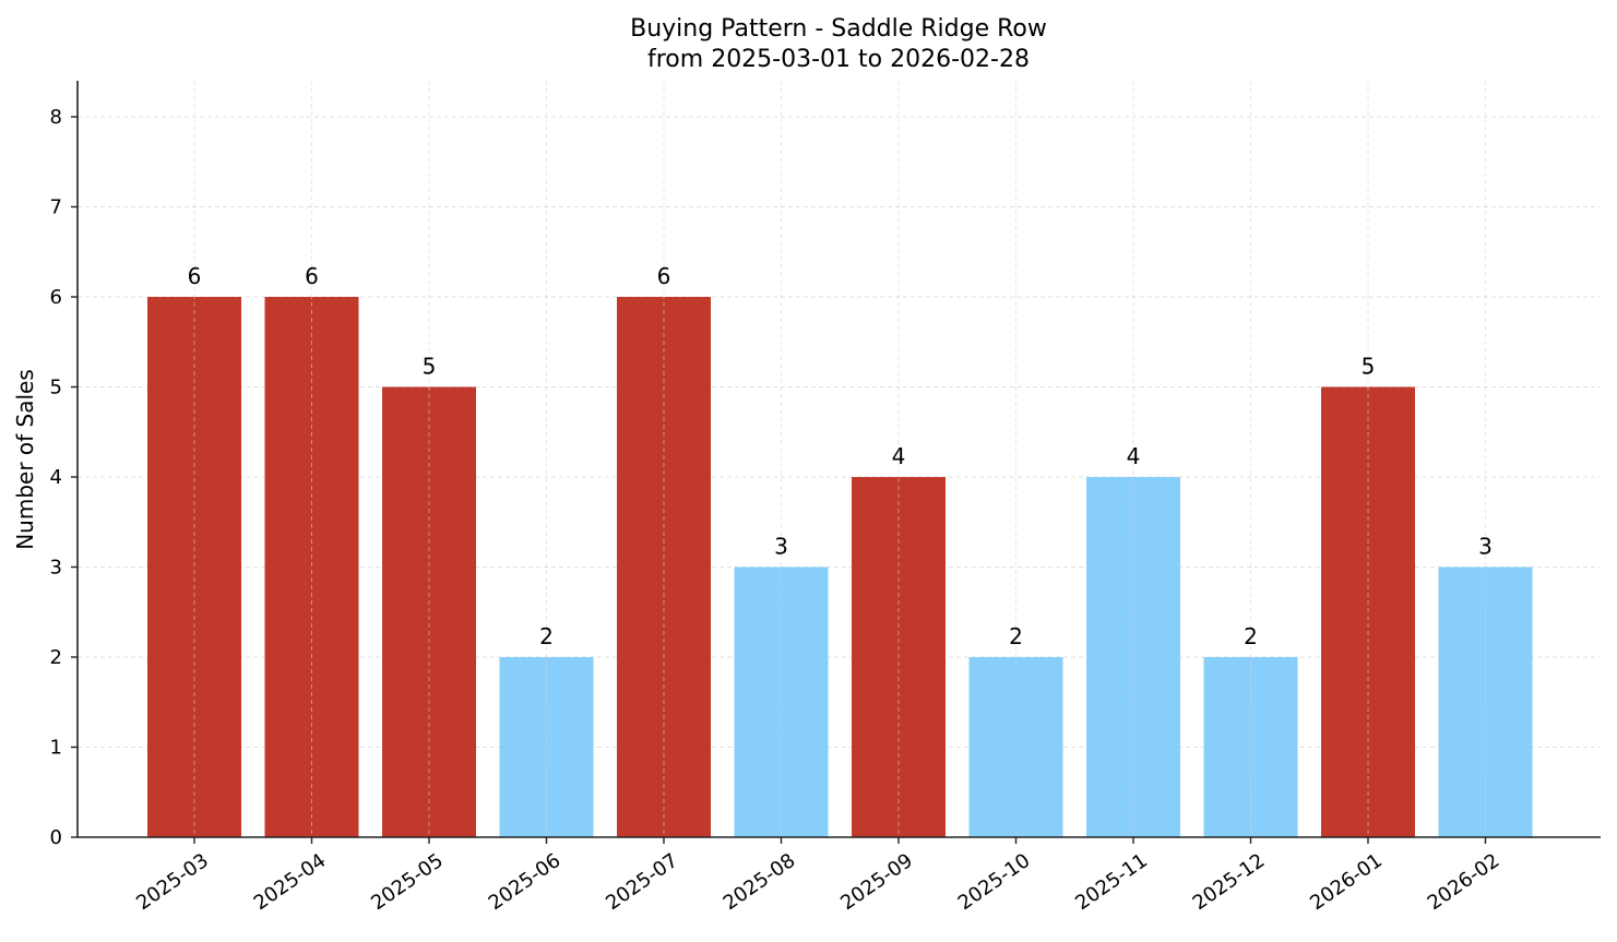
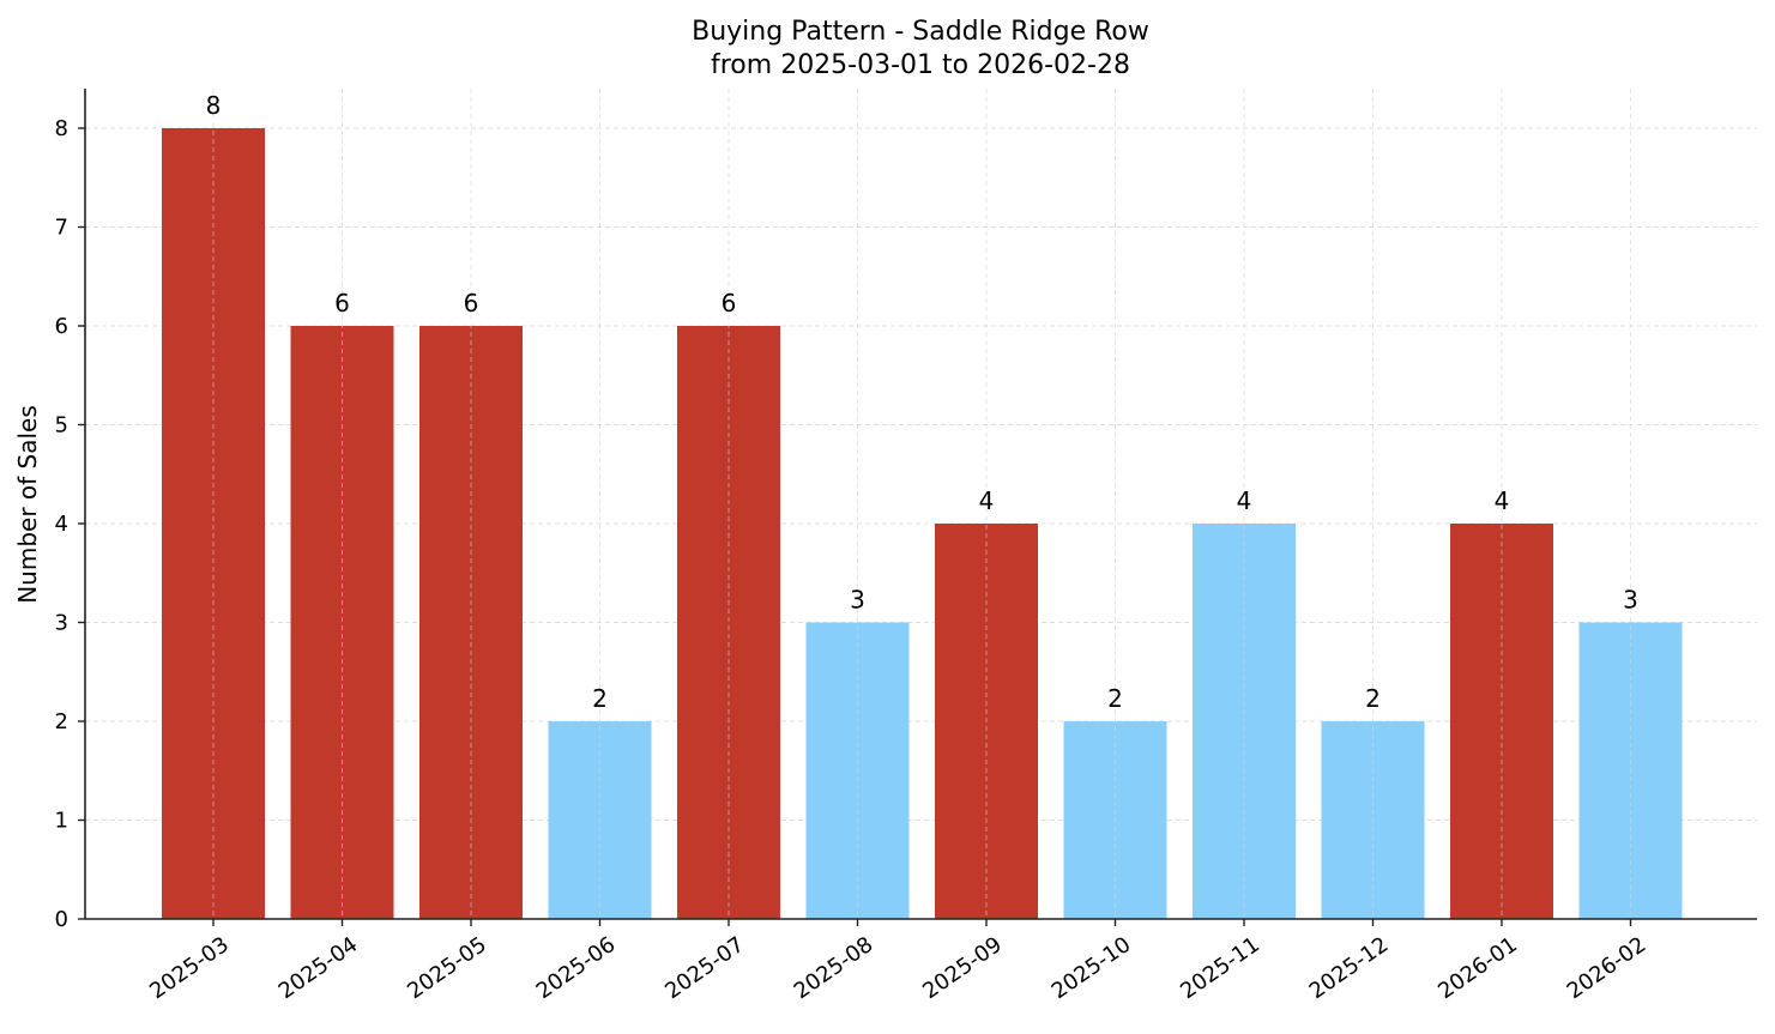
2025-03: 6 -> 8
2025-05: 5 -> 6
2026-01: 5 -> 4
